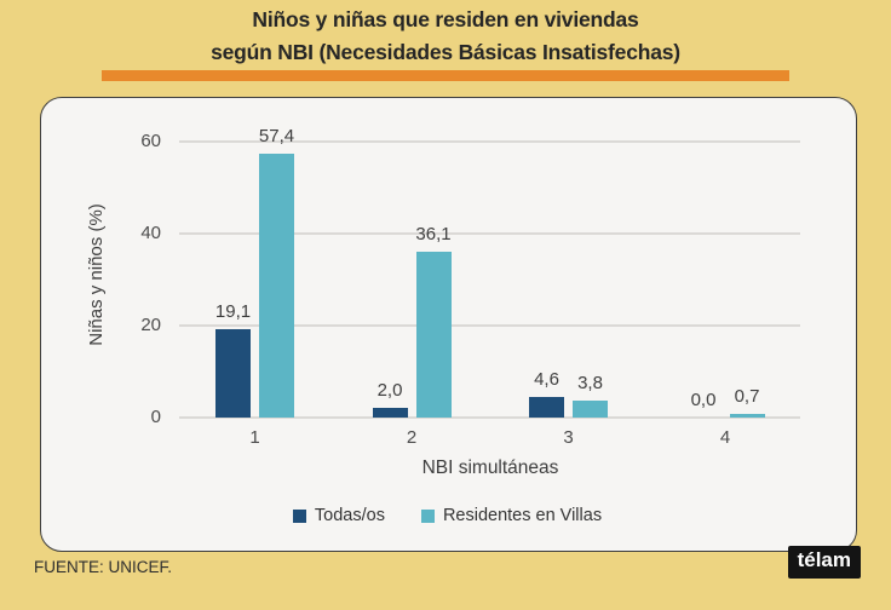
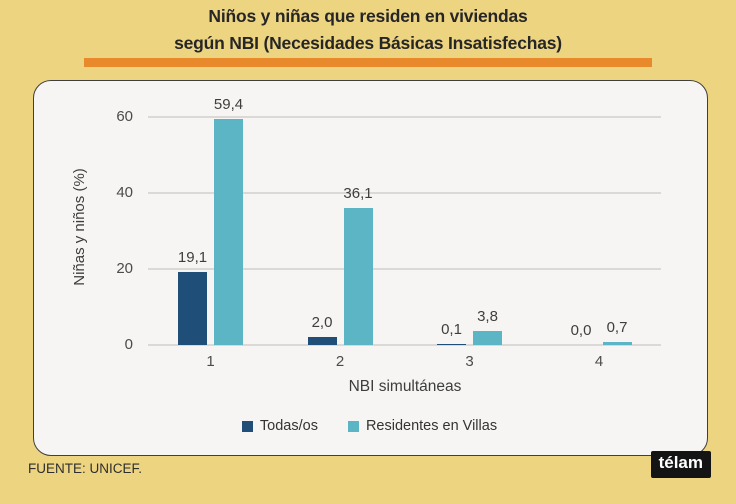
Residentes en Villas/1: 57,4 -> 59,4
Todas/os/3: 4,6 -> 0,1
